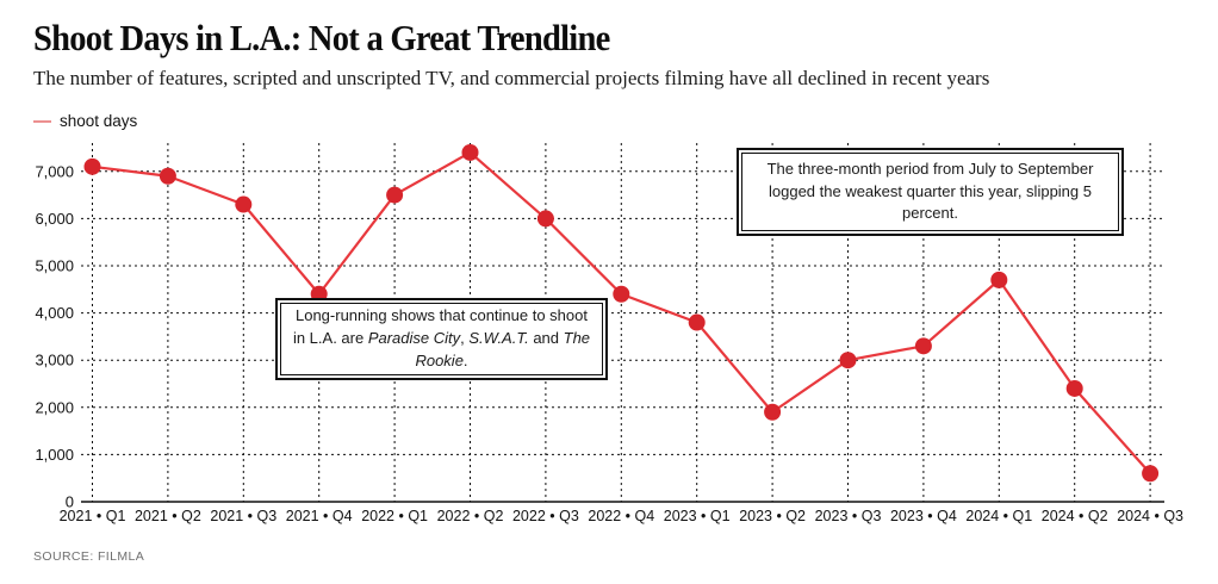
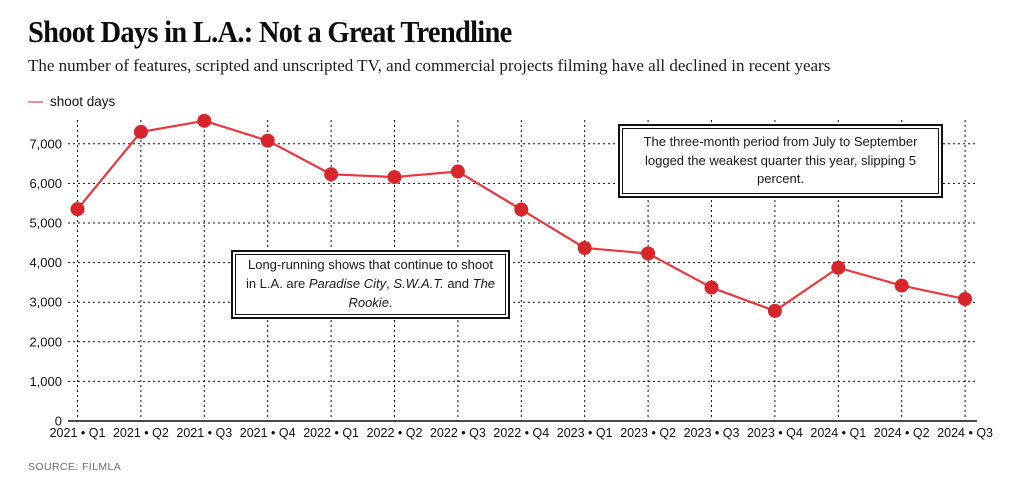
2021 • Q1: 7100 -> 5400
2021 • Q2: 6900 -> 7300
2021 • Q3: 6300 -> 7600
2021 • Q4: 4400 -> 7100
2022 • Q1: 6500 -> 6200
2022 • Q2: 7400 -> 6200
2022 • Q3: 6000 -> 6300
2022 • Q4: 4400 -> 5300
2023 • Q1: 3800 -> 4400
2023 • Q2: 1900 -> 4200
2023 • Q3: 3000 -> 3400
2023 • Q4: 3300 -> 2800
2024 • Q1: 4700 -> 3900
2024 • Q2: 2400 -> 3400
2024 • Q3: 600 -> 3100
